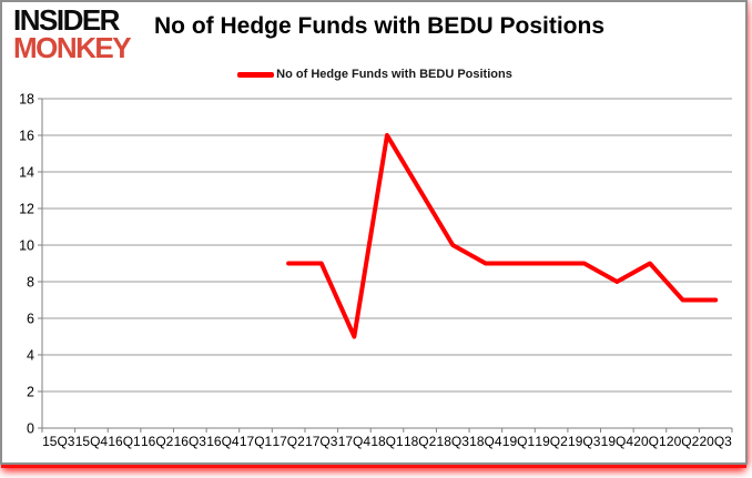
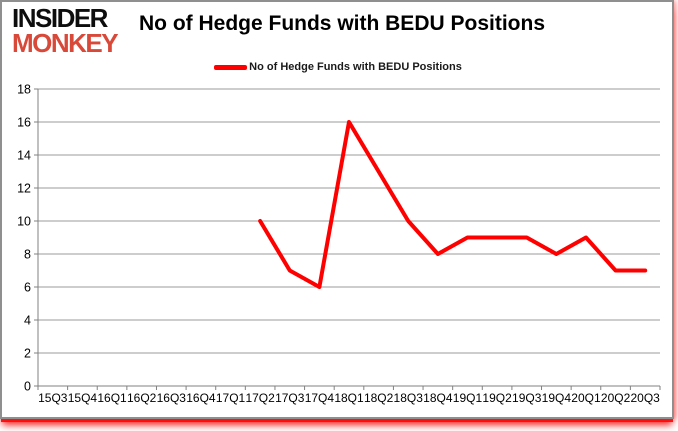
17Q2: 9 -> 10
17Q3: 9 -> 7
17Q4: 5 -> 6
18Q4: 9 -> 8
